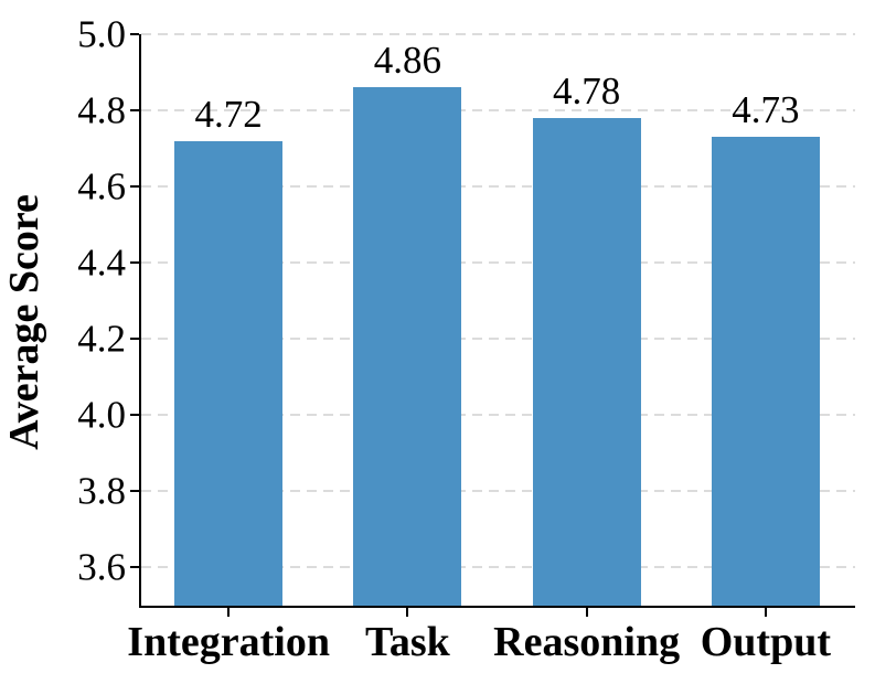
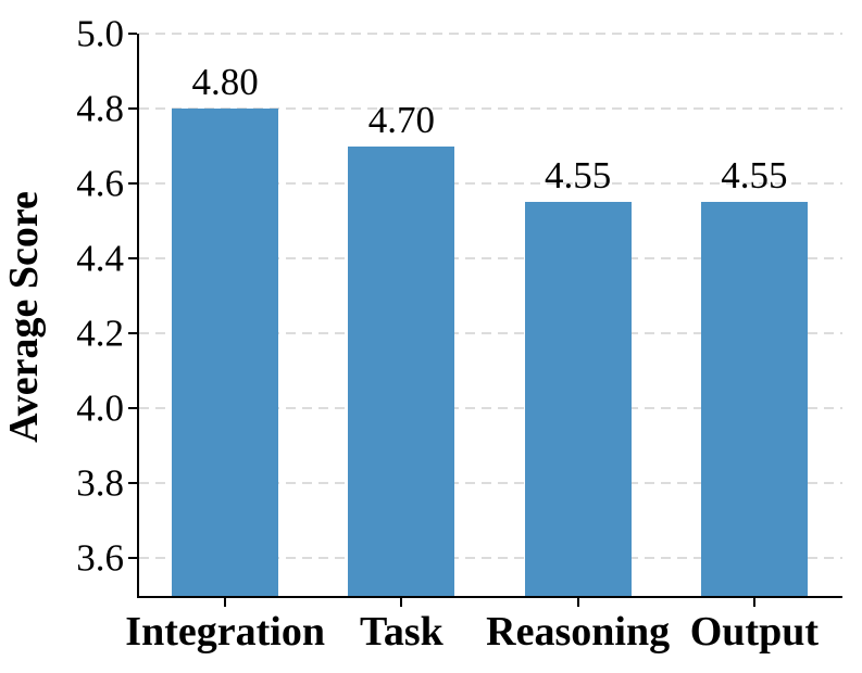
Integration: 4.72 -> 4.80
Task: 4.86 -> 4.70
Reasoning: 4.78 -> 4.55
Output: 4.73 -> 4.55
